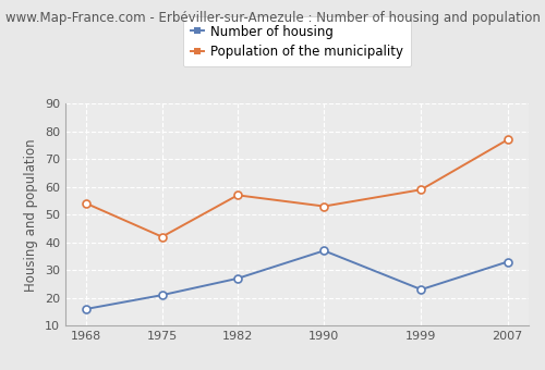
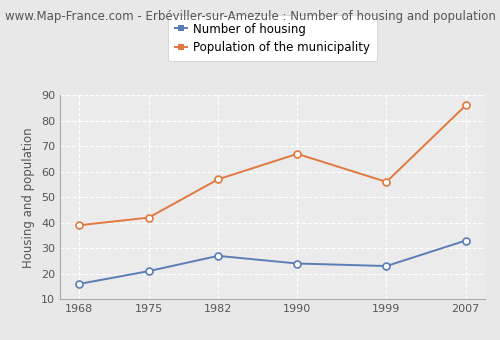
Population of the municipality/1968: 54 -> 39
Number of housing/1990: 37 -> 24
Population of the municipality/1990: 53 -> 67
Population of the municipality/1999: 59 -> 56
Population of the municipality/2007: 77 -> 86
